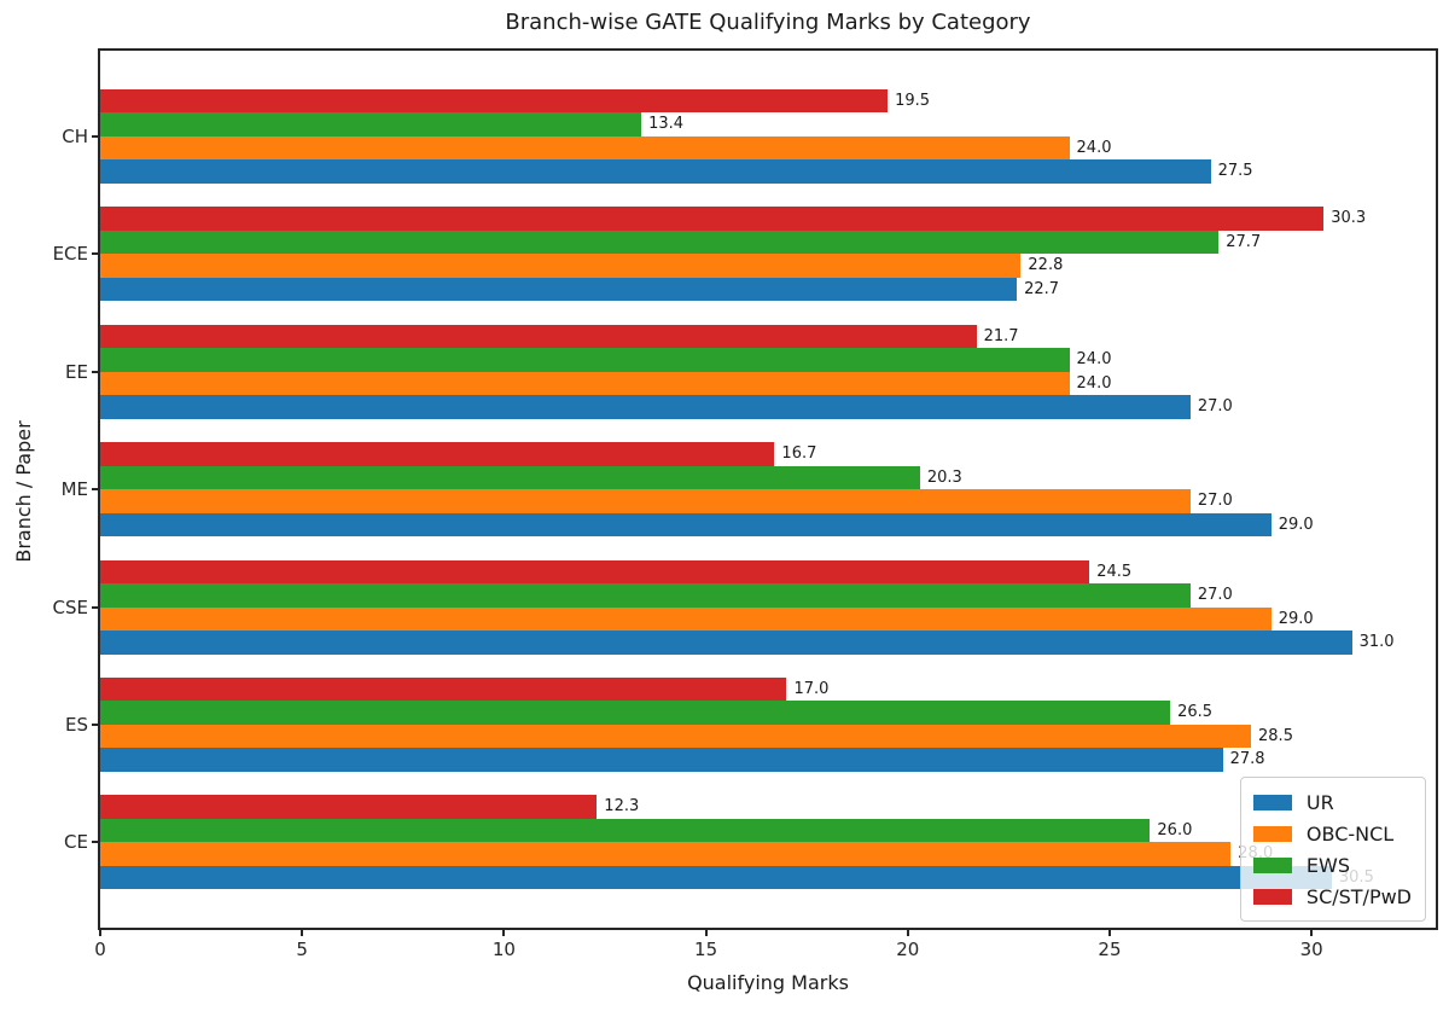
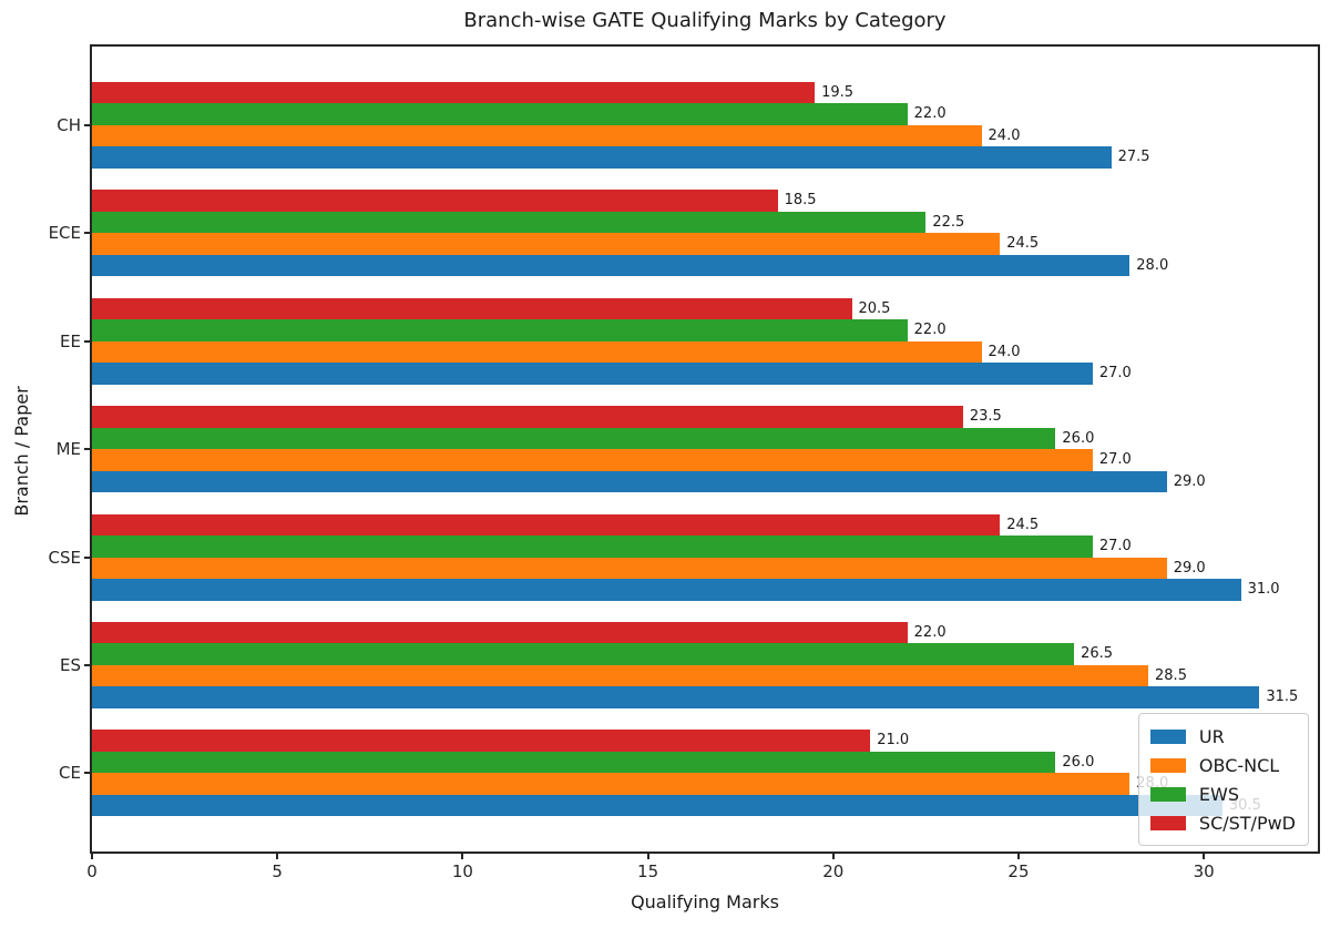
EWS/CH: 13.4 -> 22.0
UR/ECE: 22.7 -> 28.0
OBC-NCL/ECE: 22.8 -> 24.5
EWS/ECE: 27.7 -> 22.5
SC/ST/PwD/ECE: 30.3 -> 18.5
EWS/EE: 24.0 -> 22.0
SC/ST/PwD/EE: 21.7 -> 20.5
EWS/ME: 20.3 -> 26.0
SC/ST/PwD/ME: 16.7 -> 23.5
UR/ES: 27.8 -> 31.5
SC/ST/PwD/ES: 17.0 -> 22.0
SC/ST/PwD/CE: 12.3 -> 21.0
